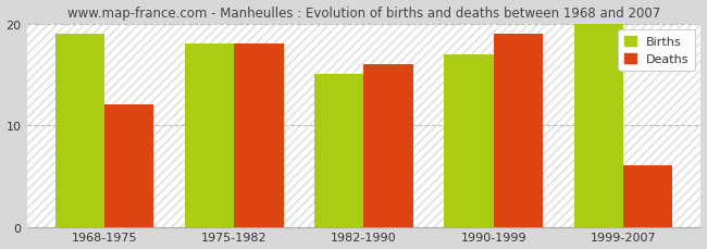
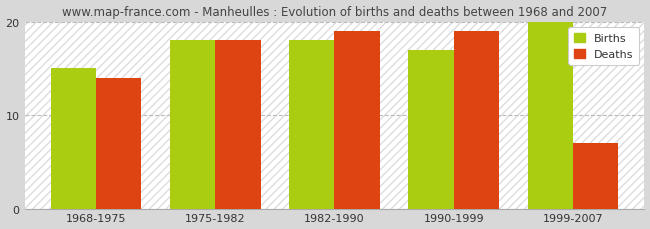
Births/1968-1975: 19 -> 15
Deaths/1968-1975: 12 -> 14
Births/1982-1990: 15 -> 18
Deaths/1982-1990: 16 -> 19
Deaths/1999-2007: 6 -> 7
